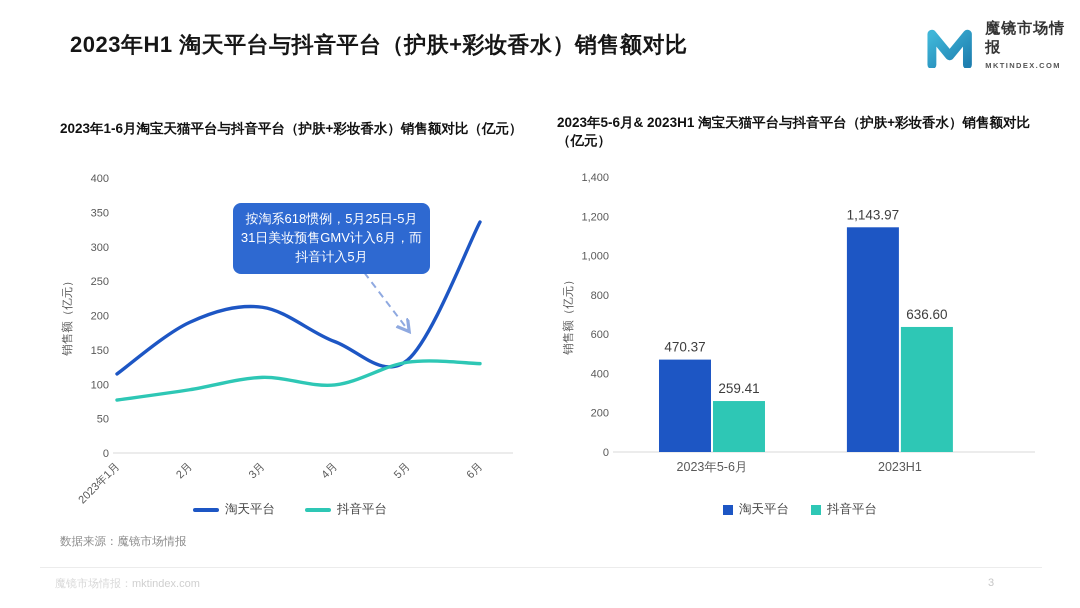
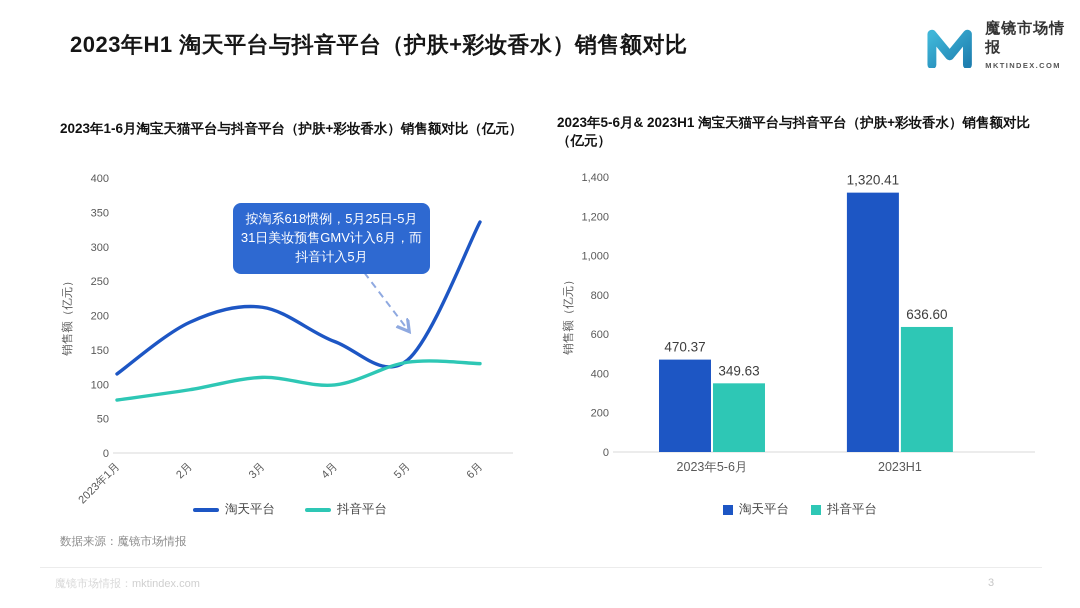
2023年5-6月& 2023H1 淘宝天猫平台与抖音平台（护肤+彩妆香水）销售额对比（亿元）/抖音平台/2023年5-6月: 259.41 -> 349.63
2023年5-6月& 2023H1 淘宝天猫平台与抖音平台（护肤+彩妆香水）销售额对比（亿元）/淘天平台/2023H1: 1,143.97 -> 1,320.41
